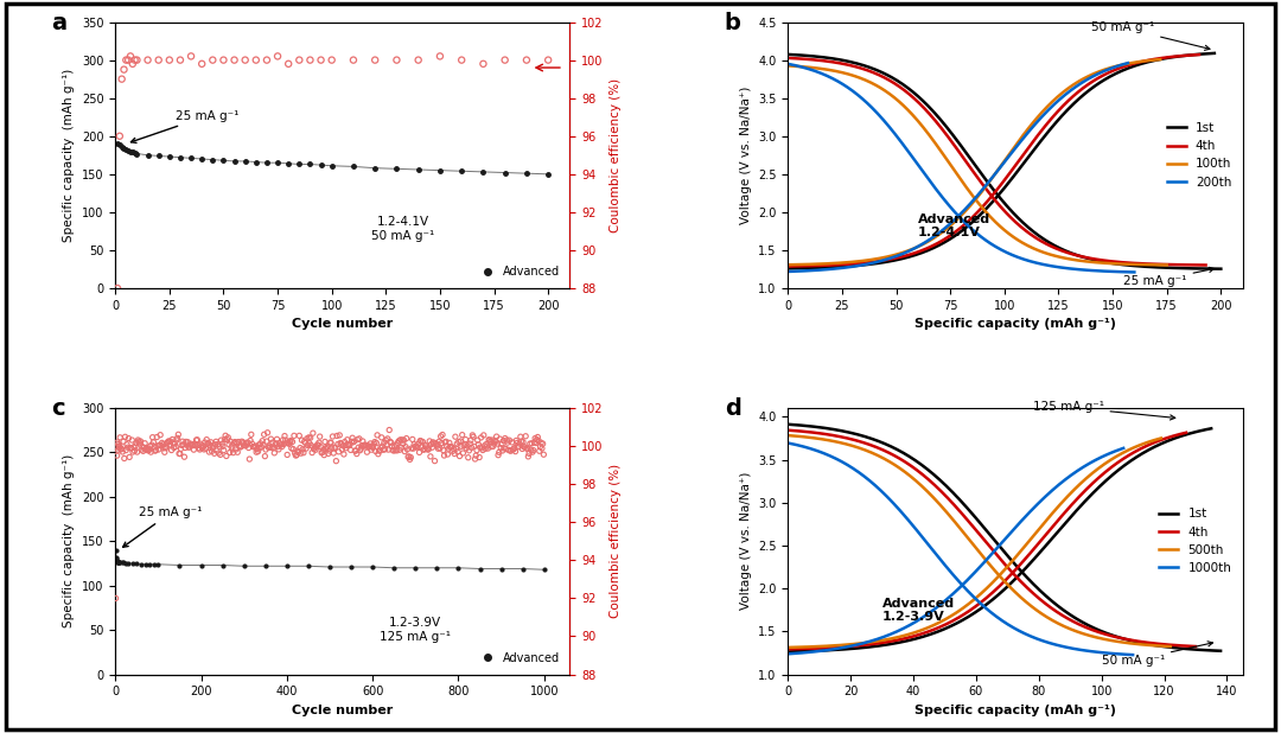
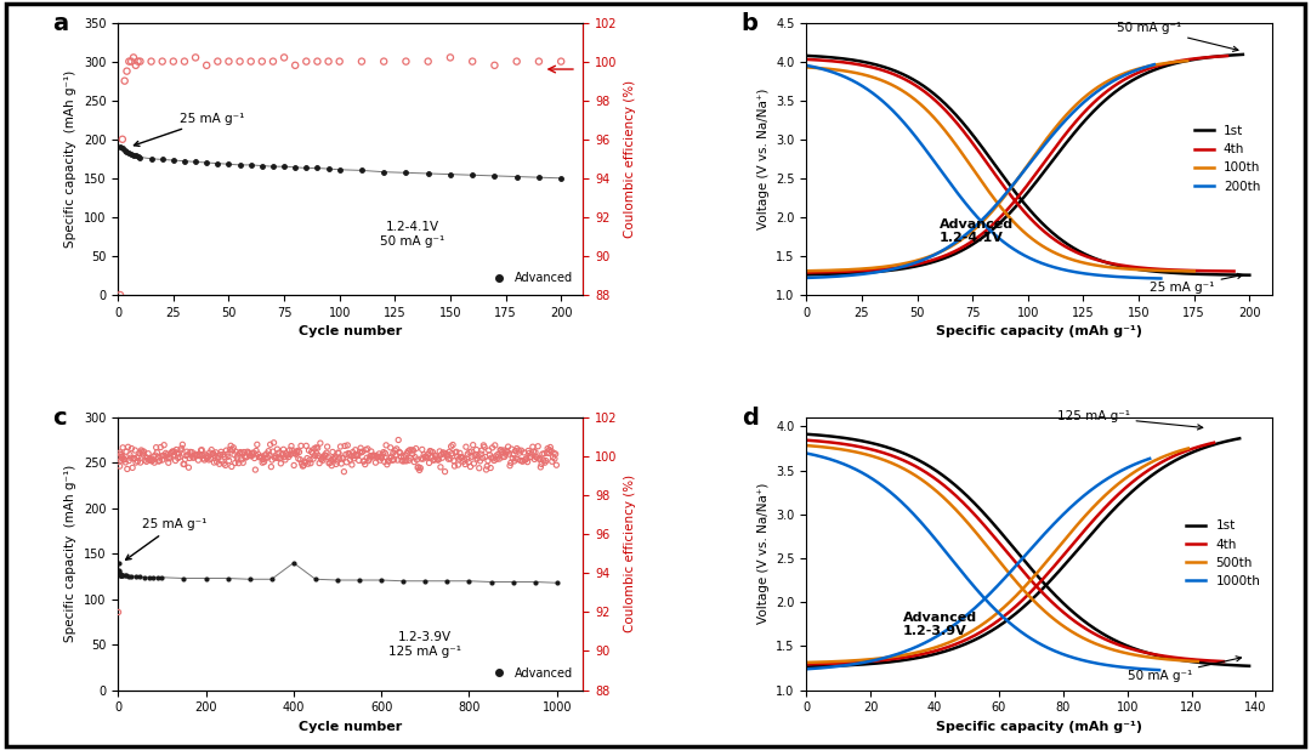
Advanced/400: 122 -> 140
